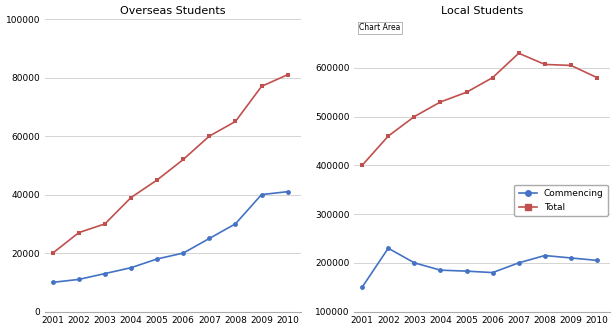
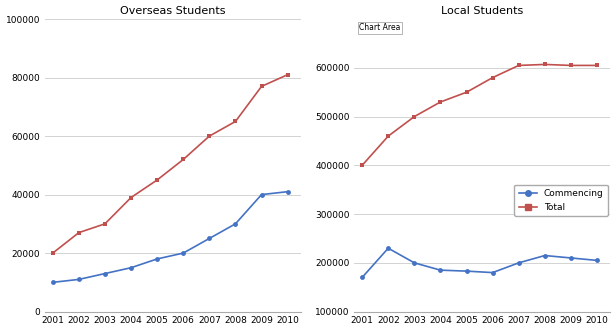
Local Students/Commencing/2001: 150000 -> 170000
Local Students/Total/2007: 630000 -> 605000
Local Students/Total/2010: 580000 -> 605000
